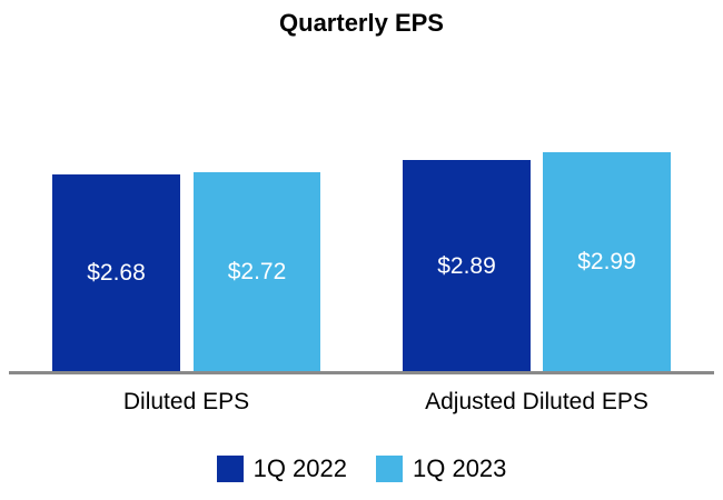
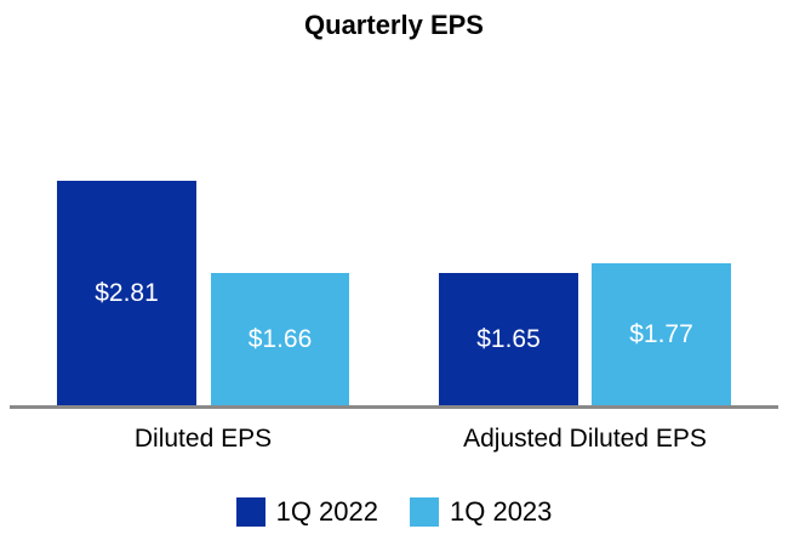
1Q 2022/Diluted EPS: $2.68 -> $2.81
1Q 2023/Diluted EPS: $2.72 -> $1.66
1Q 2022/Adjusted Diluted EPS: $2.89 -> $1.65
1Q 2023/Adjusted Diluted EPS: $2.99 -> $1.77
